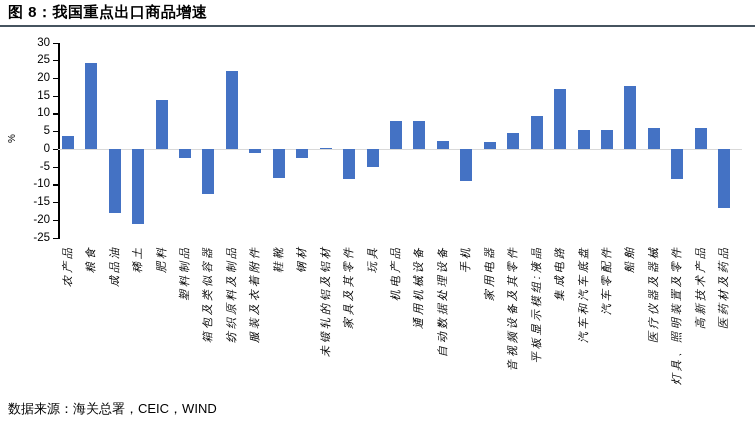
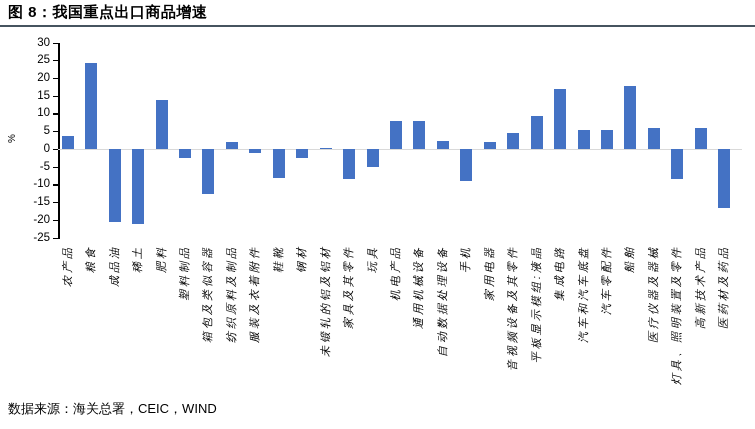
成品油: -18 -> -20
纺织原料及制品: 22 -> 2
